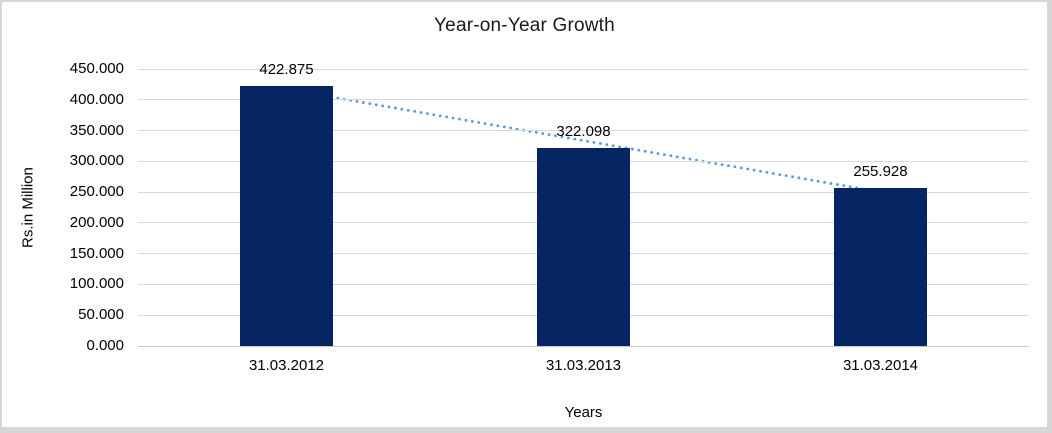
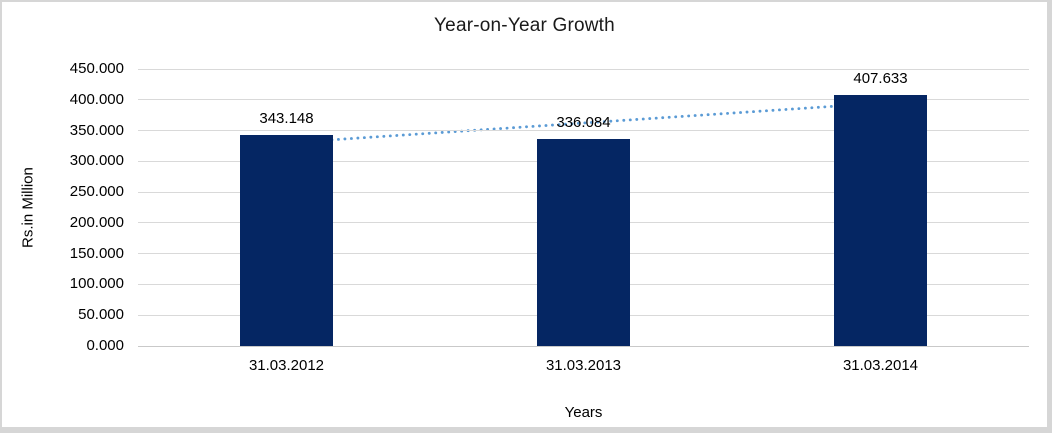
31.03.2012: 422.875 -> 343.148
31.03.2013: 322.098 -> 336.084
31.03.2014: 255.928 -> 407.633
